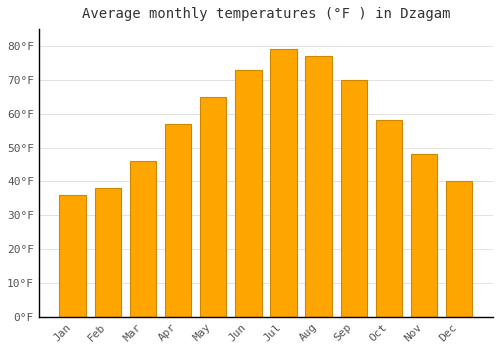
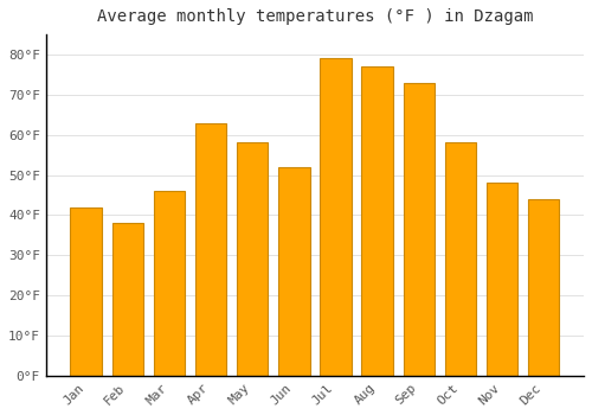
Jan: 36°F -> 42°F
Apr: 57°F -> 63°F
May: 65°F -> 58°F
Jun: 73°F -> 52°F
Sep: 70°F -> 73°F
Dec: 40°F -> 44°F
